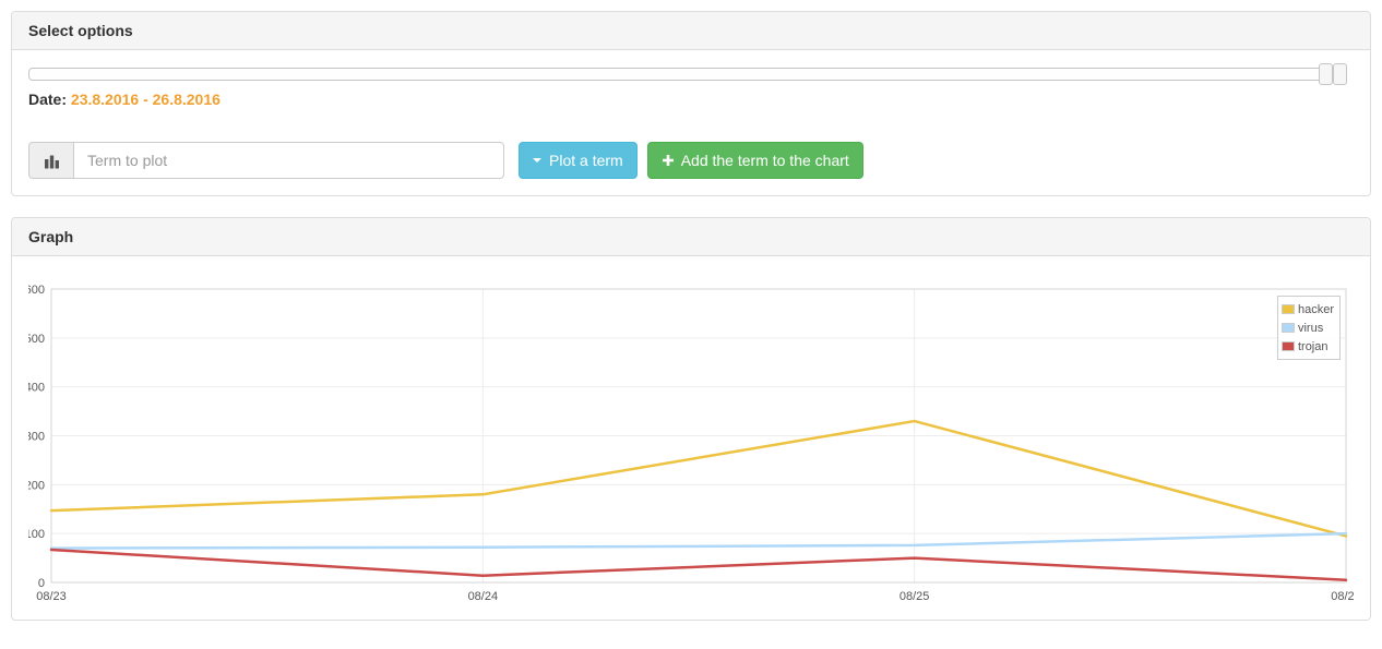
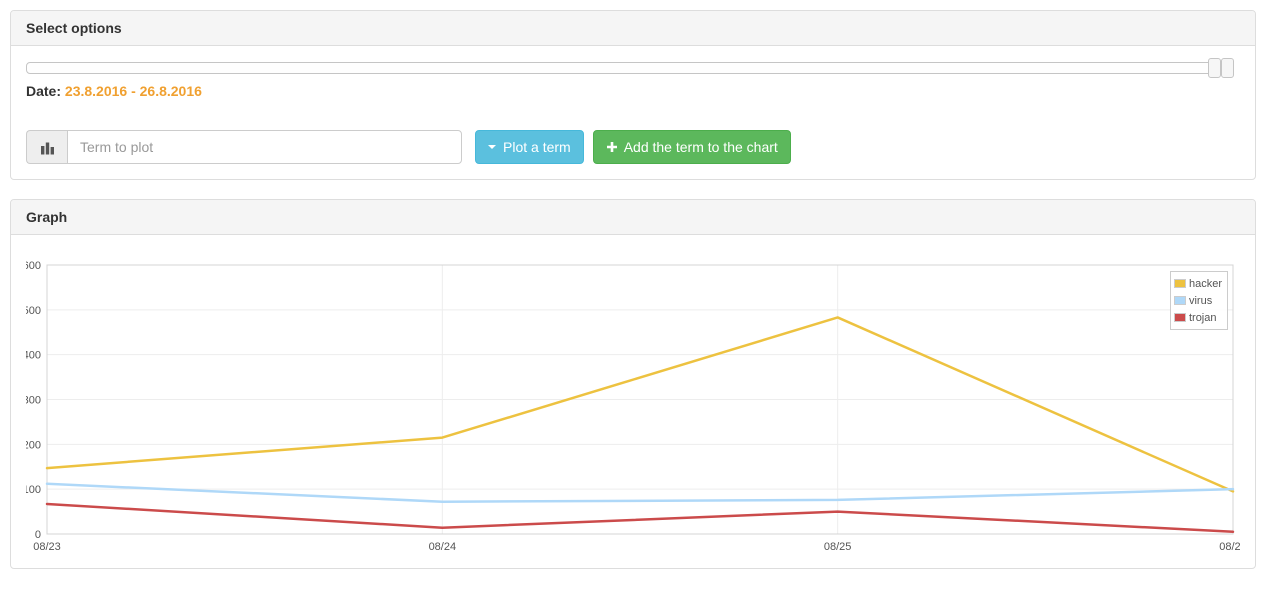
virus/08/23: 70 -> 110
hacker/08/24: 180 -> 220
hacker/08/25: 330 -> 480
